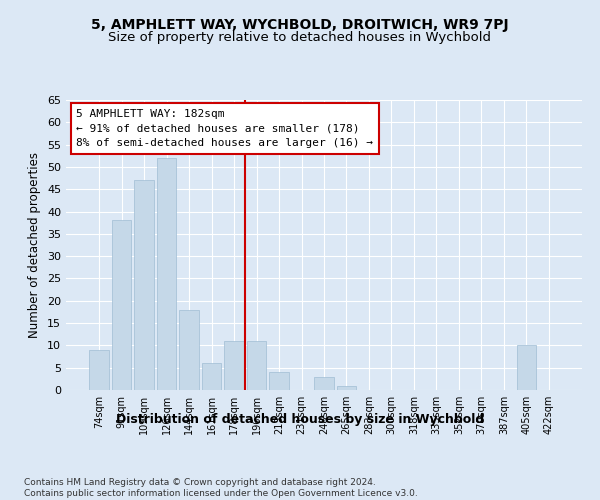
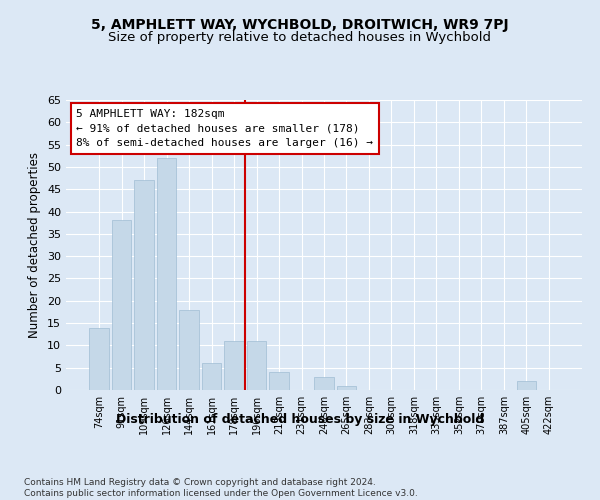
74sqm: 9 -> 14
405sqm: 10 -> 2
